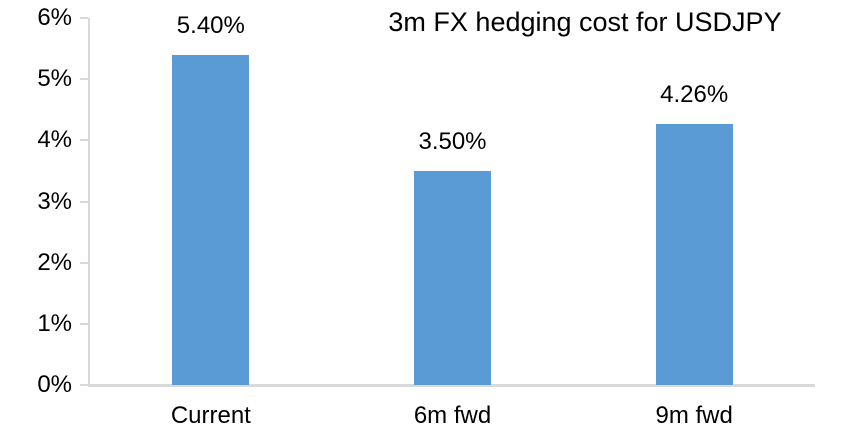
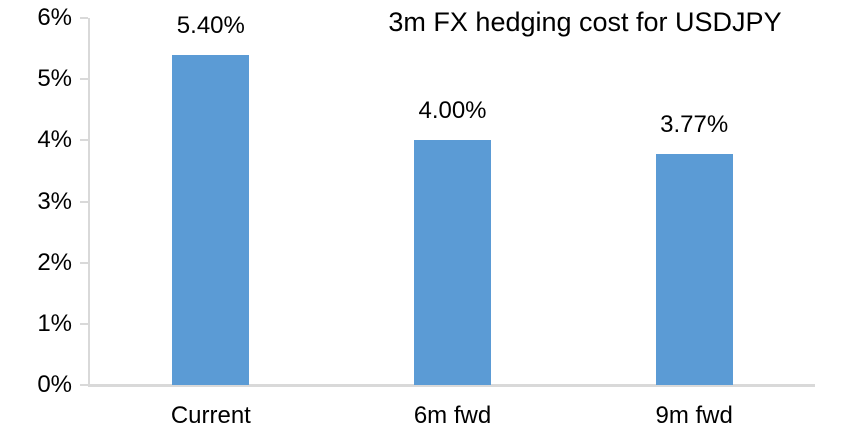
6m fwd: 3.50% -> 4.00%
9m fwd: 4.26% -> 3.77%
